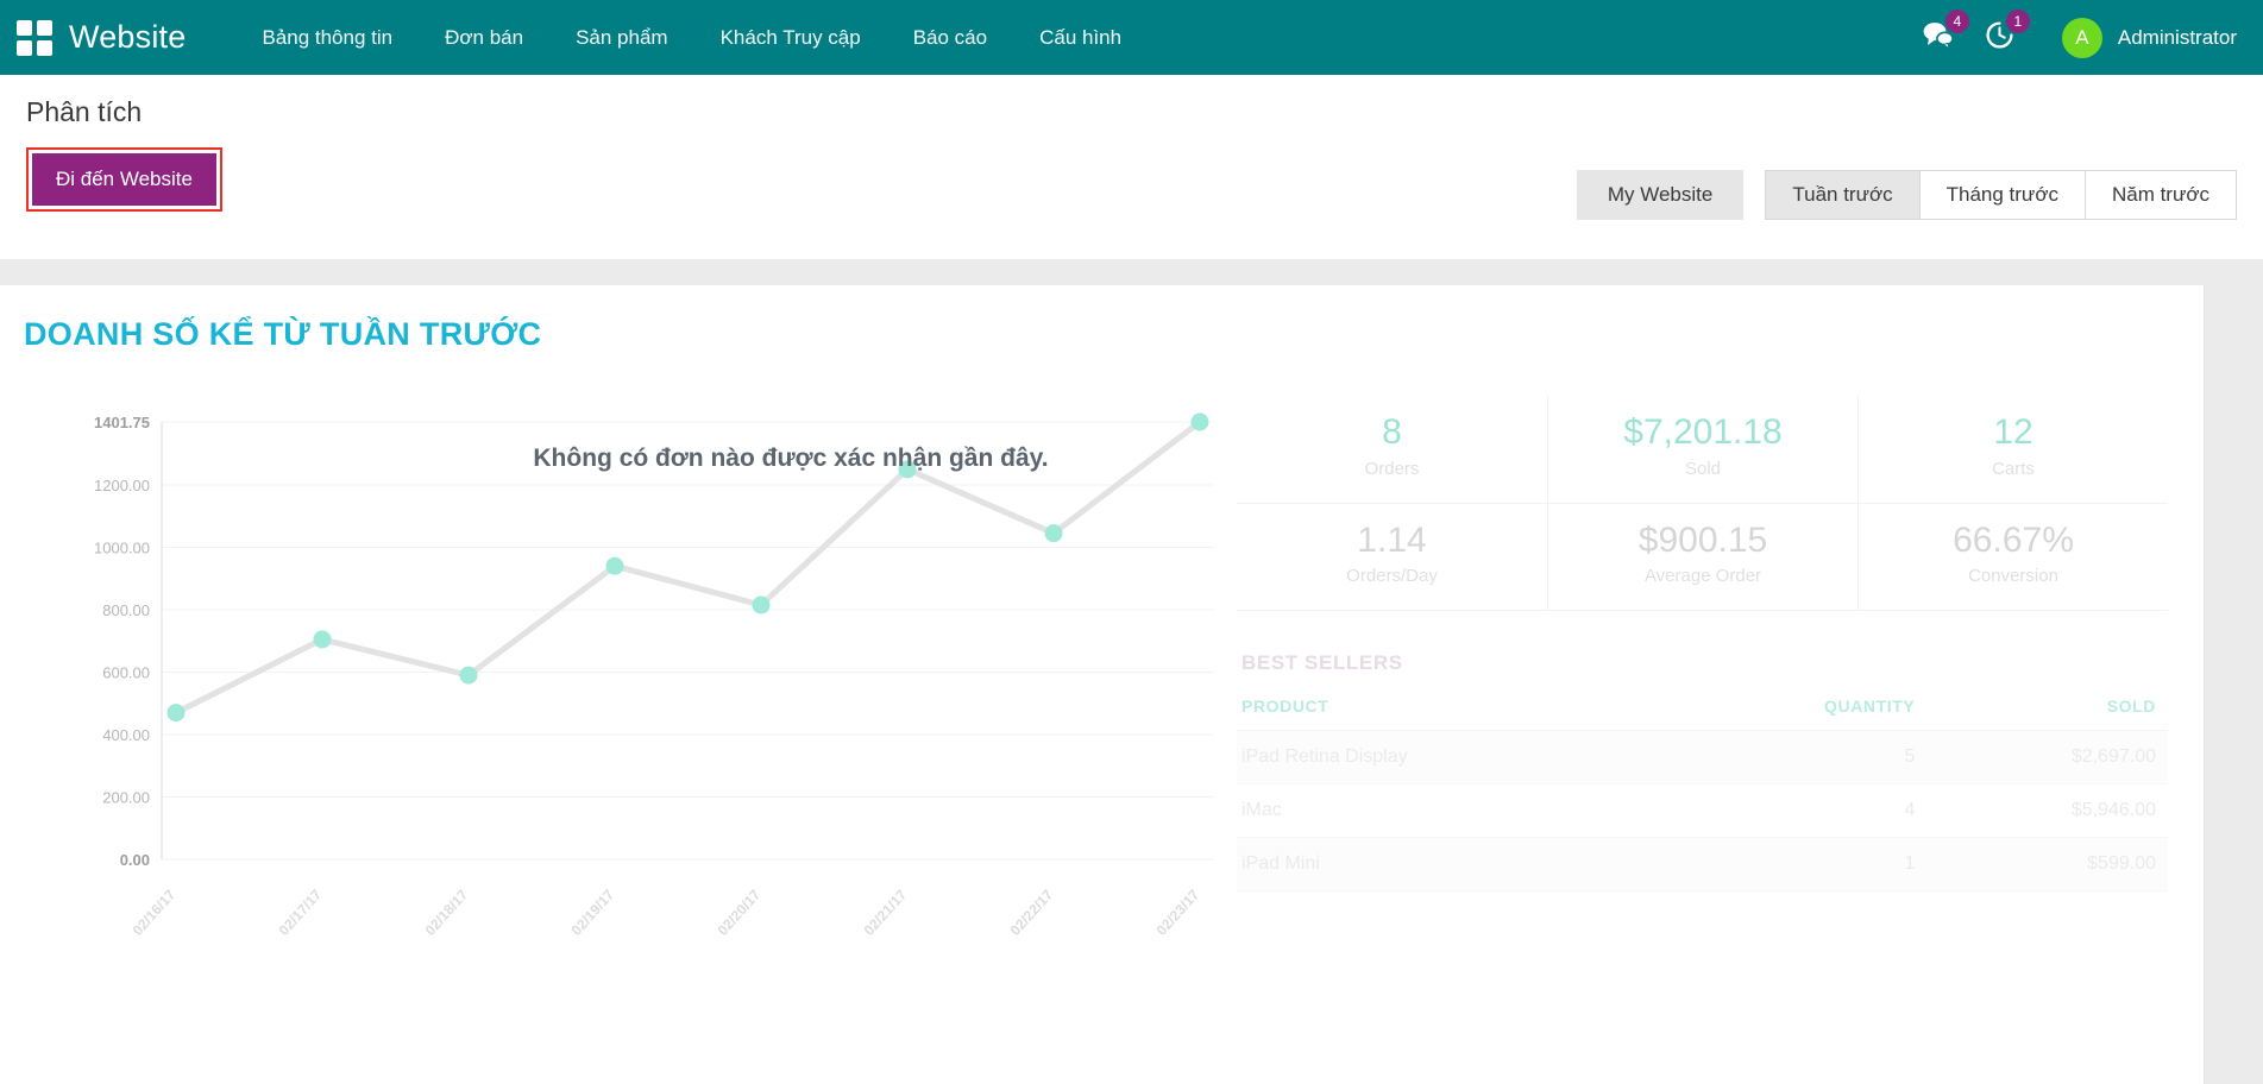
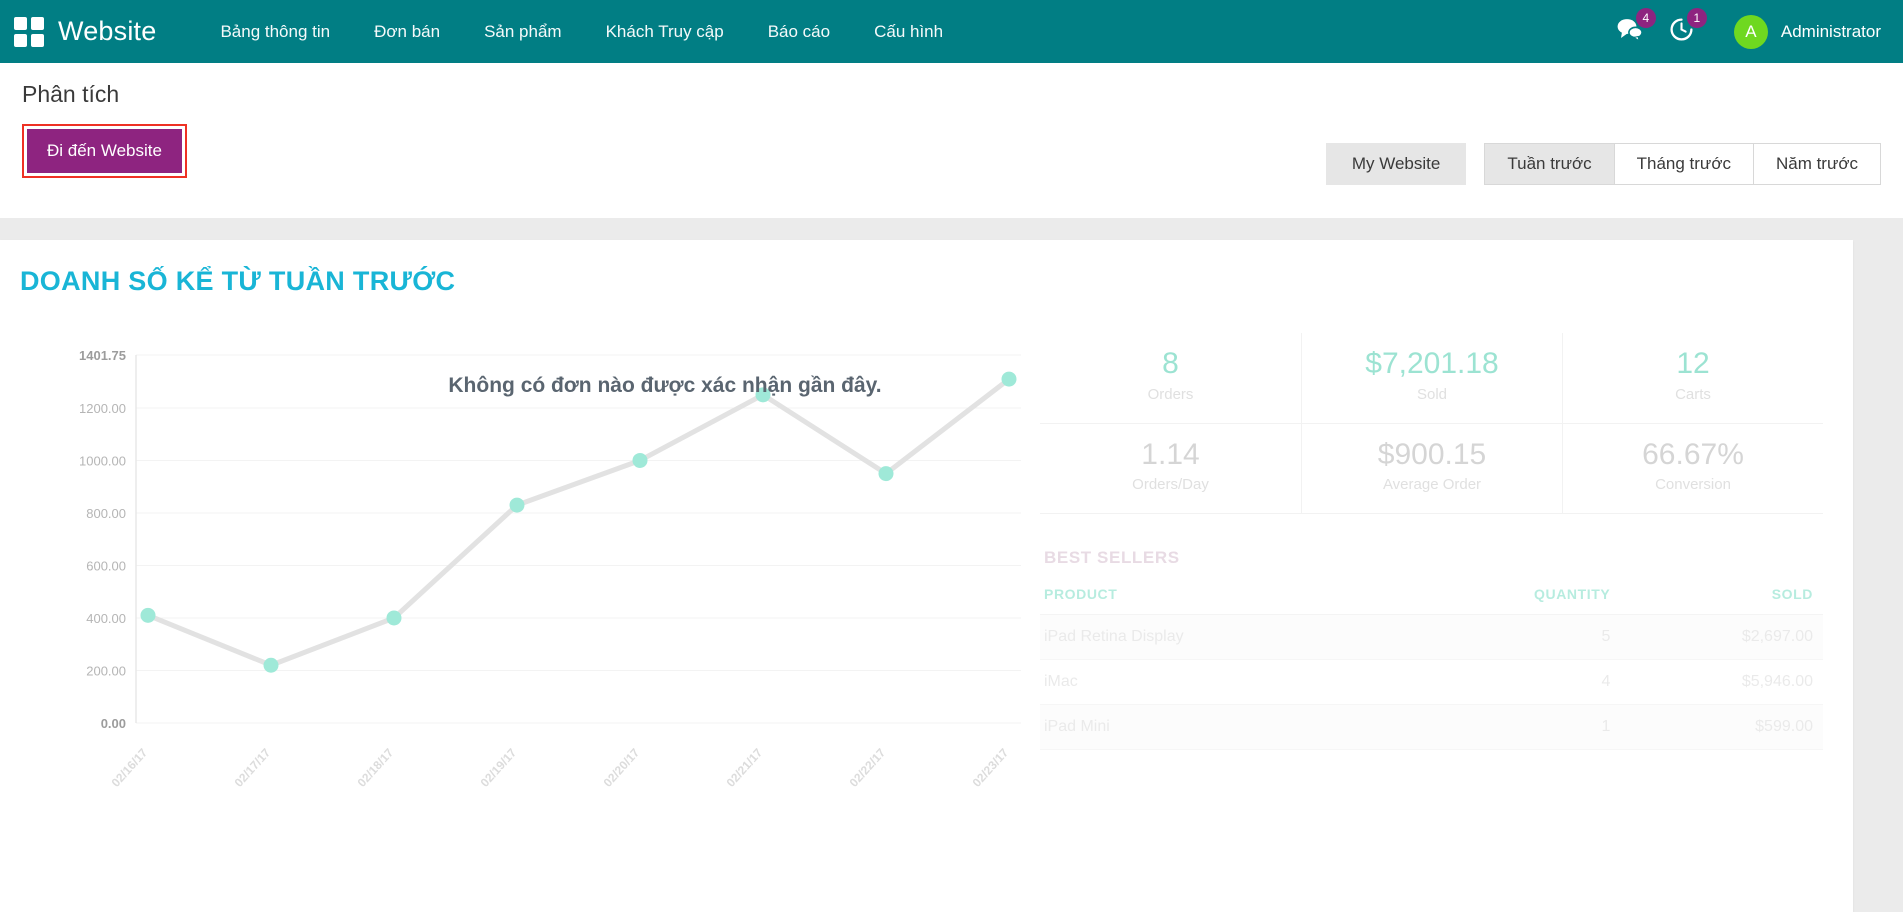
02/16/17: 470 -> 410
02/17/17: 700 -> 220
02/18/17: 590 -> 400
02/19/17: 940 -> 830
02/20/17: 820 -> 1000
02/22/17: 1040 -> 950
02/23/17: 1400 -> 1310
